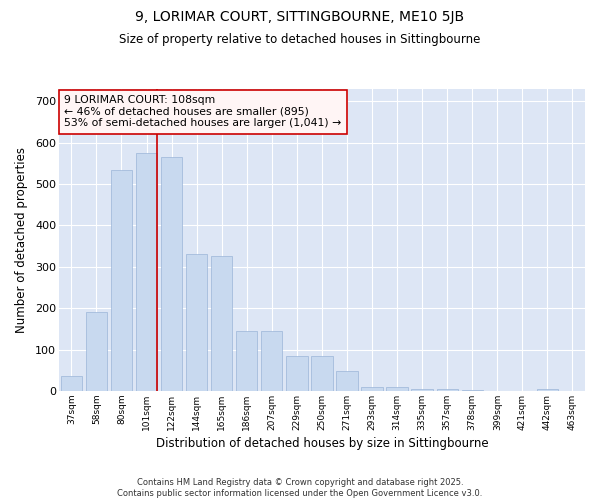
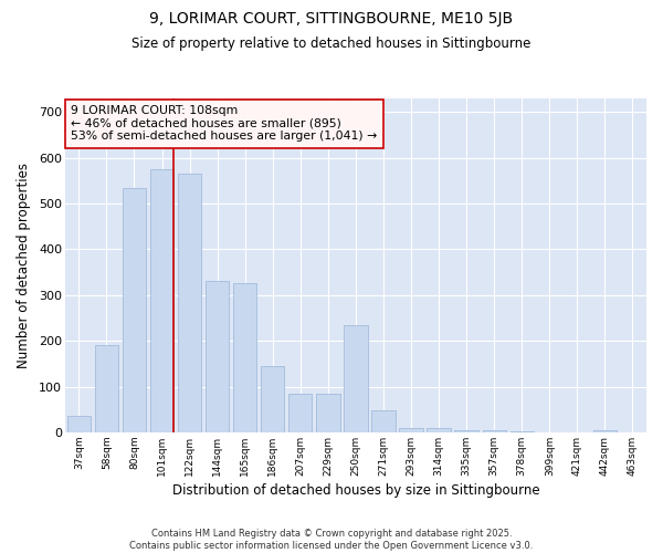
207sqm: 145 -> 85
250sqm: 85 -> 235
